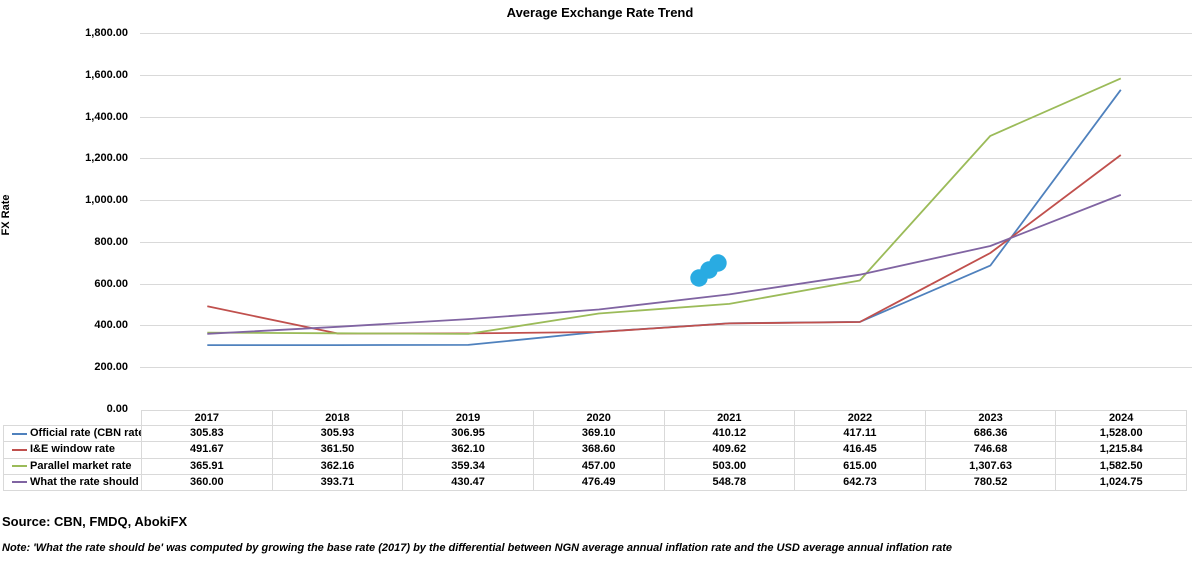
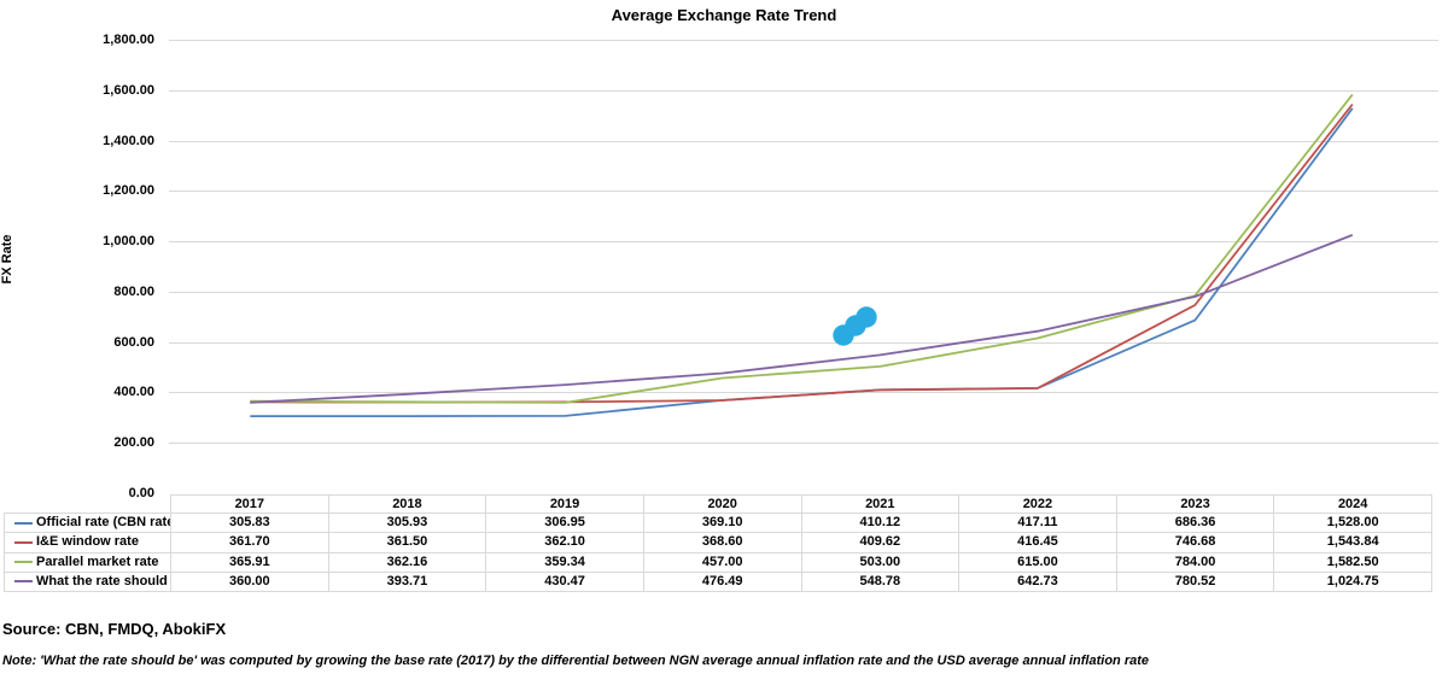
I&E window rate/2017: 491.67 -> 361.70
Parallel market rate/2023: 1,307.63 -> 784.00
I&E window rate/2024: 1,215.84 -> 1,543.84
